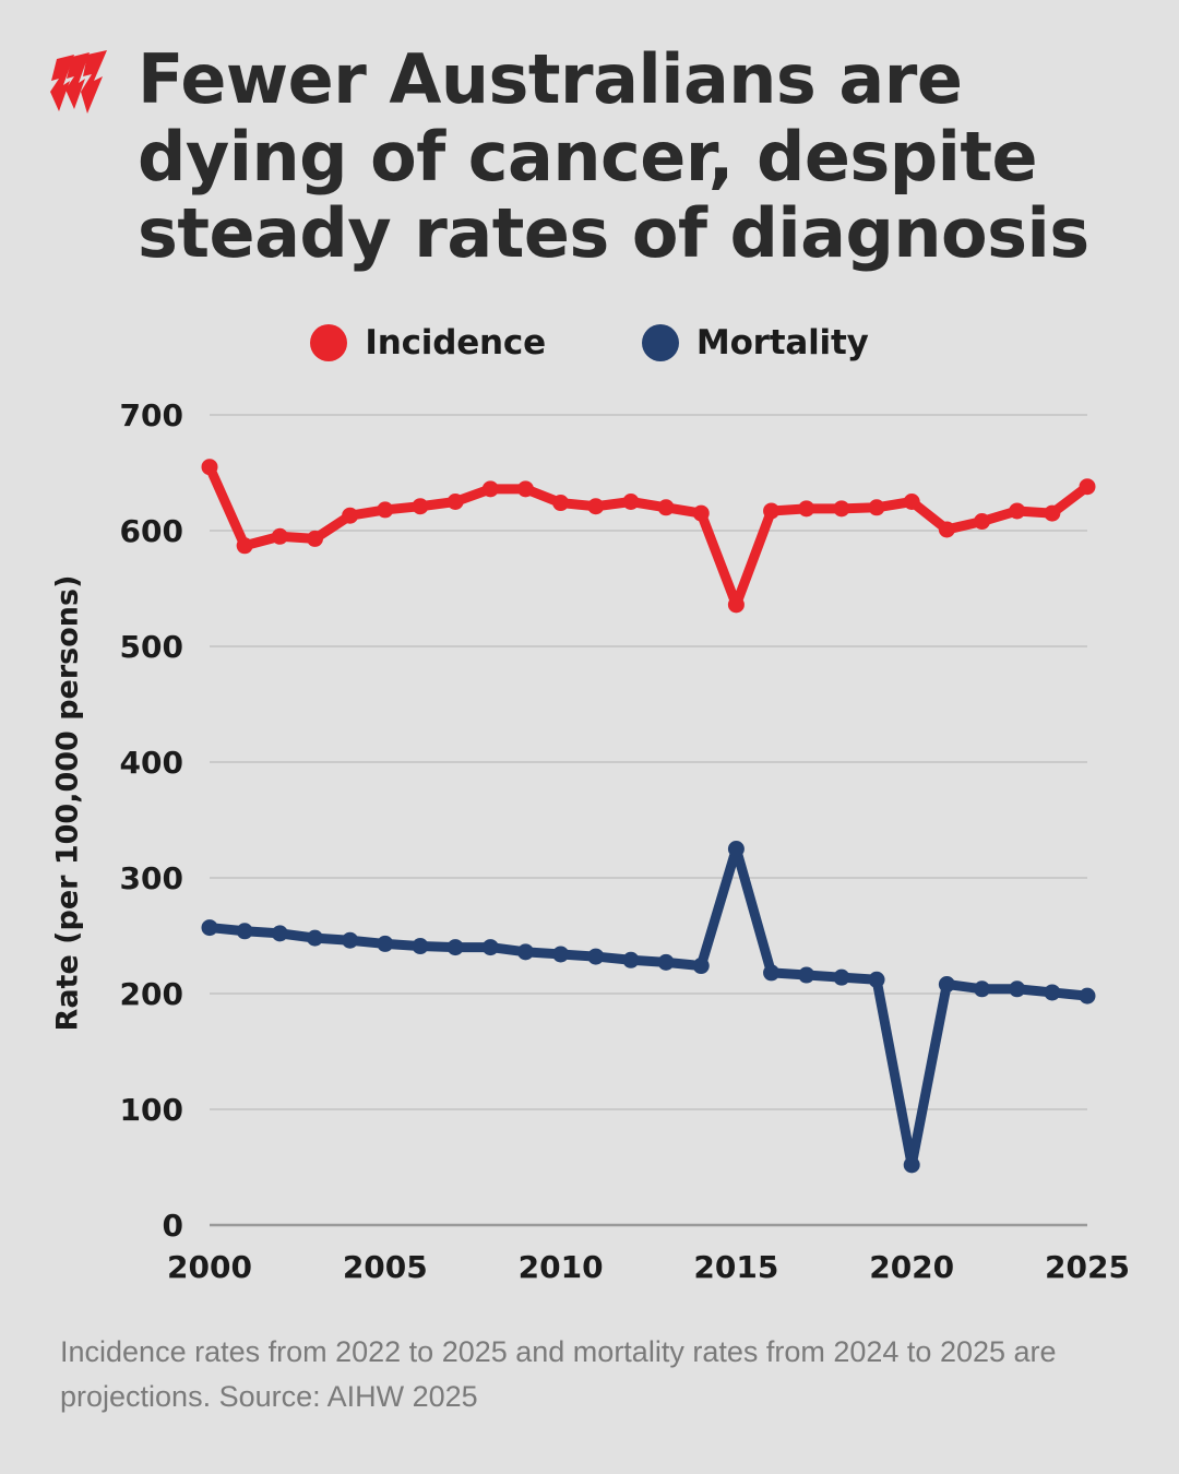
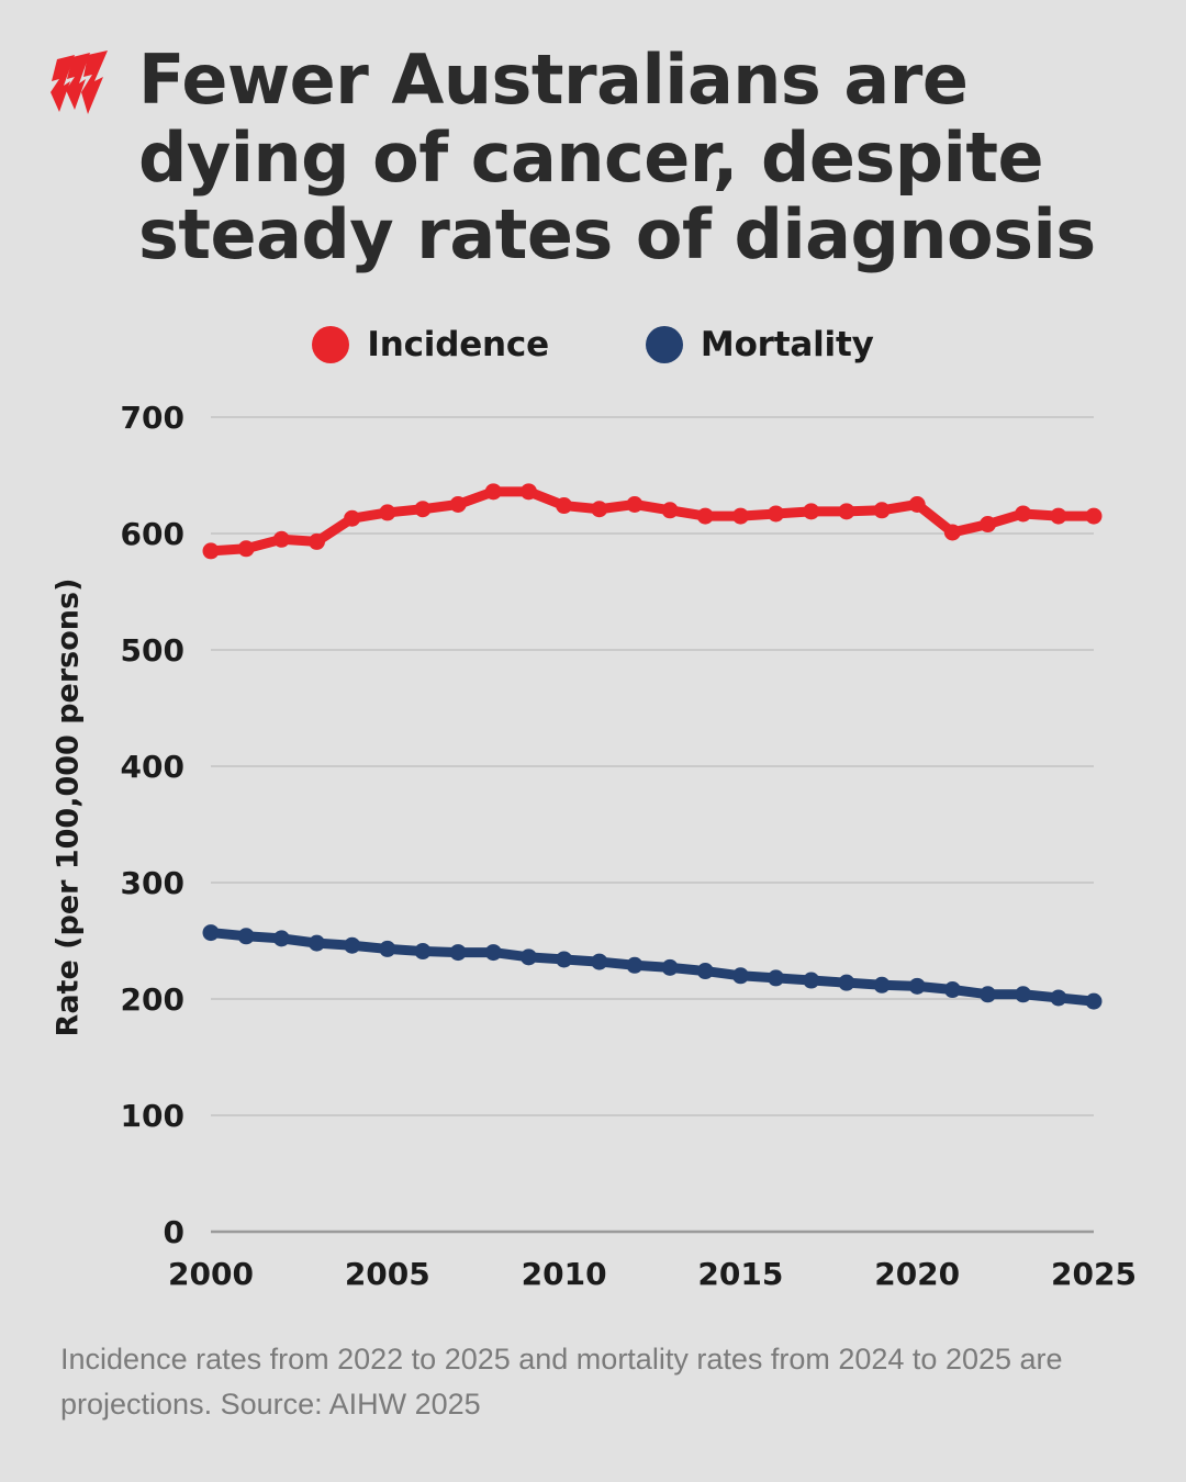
Incidence/2000: 655 -> 585
Incidence/2015: 536 -> 615
Mortality/2015: 325 -> 220
Mortality/2020: 52 -> 211
Incidence/2025: 638 -> 615
